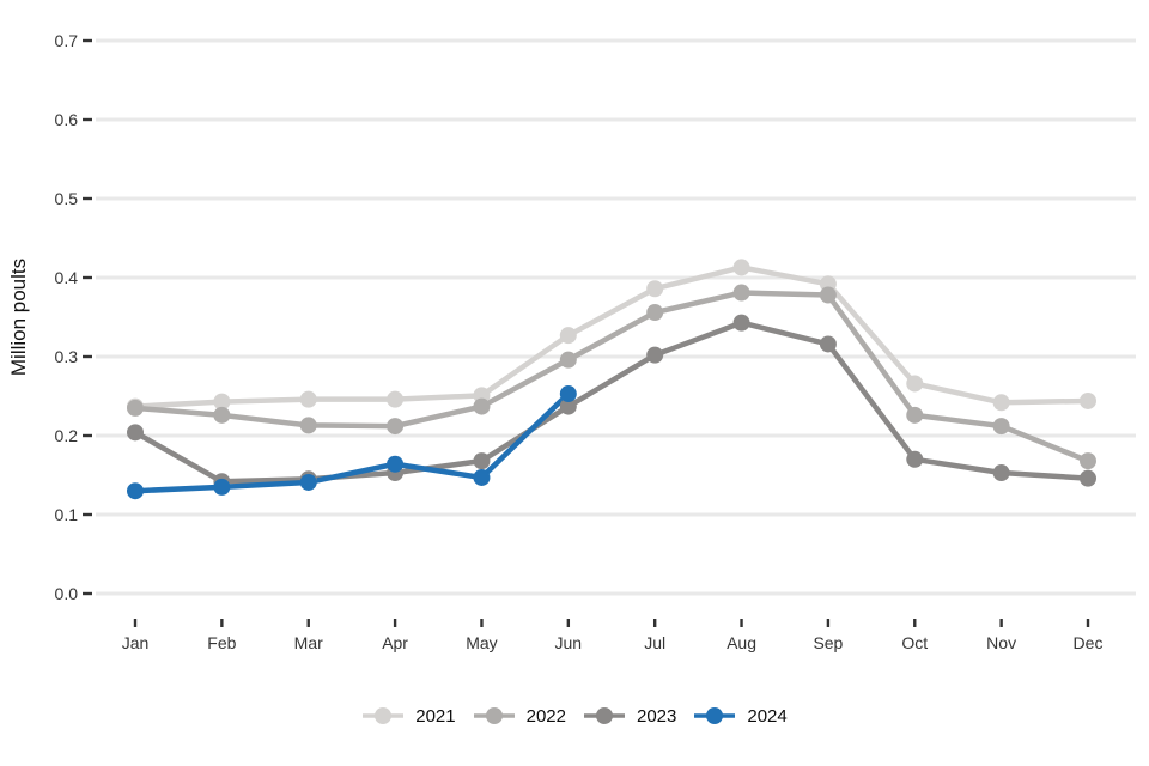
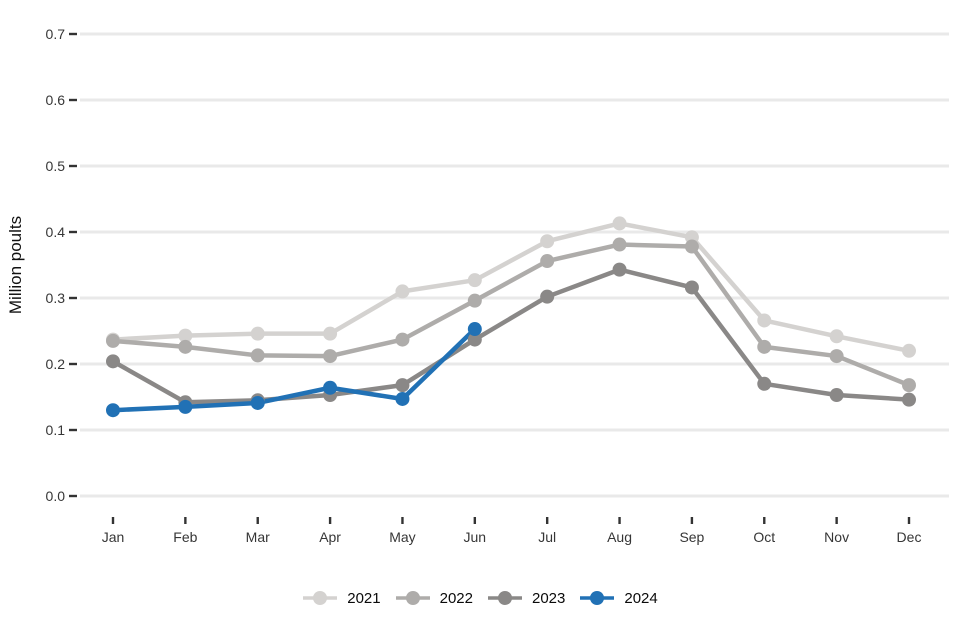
2021/May: 0.25 -> 0.31
2021/Dec: 0.24 -> 0.22
